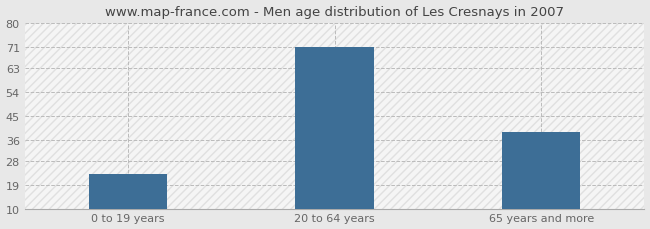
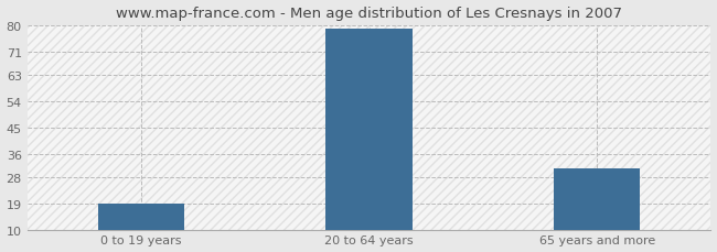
0 to 19 years: 23 -> 19
20 to 64 years: 71 -> 79
65 years and more: 39 -> 31
